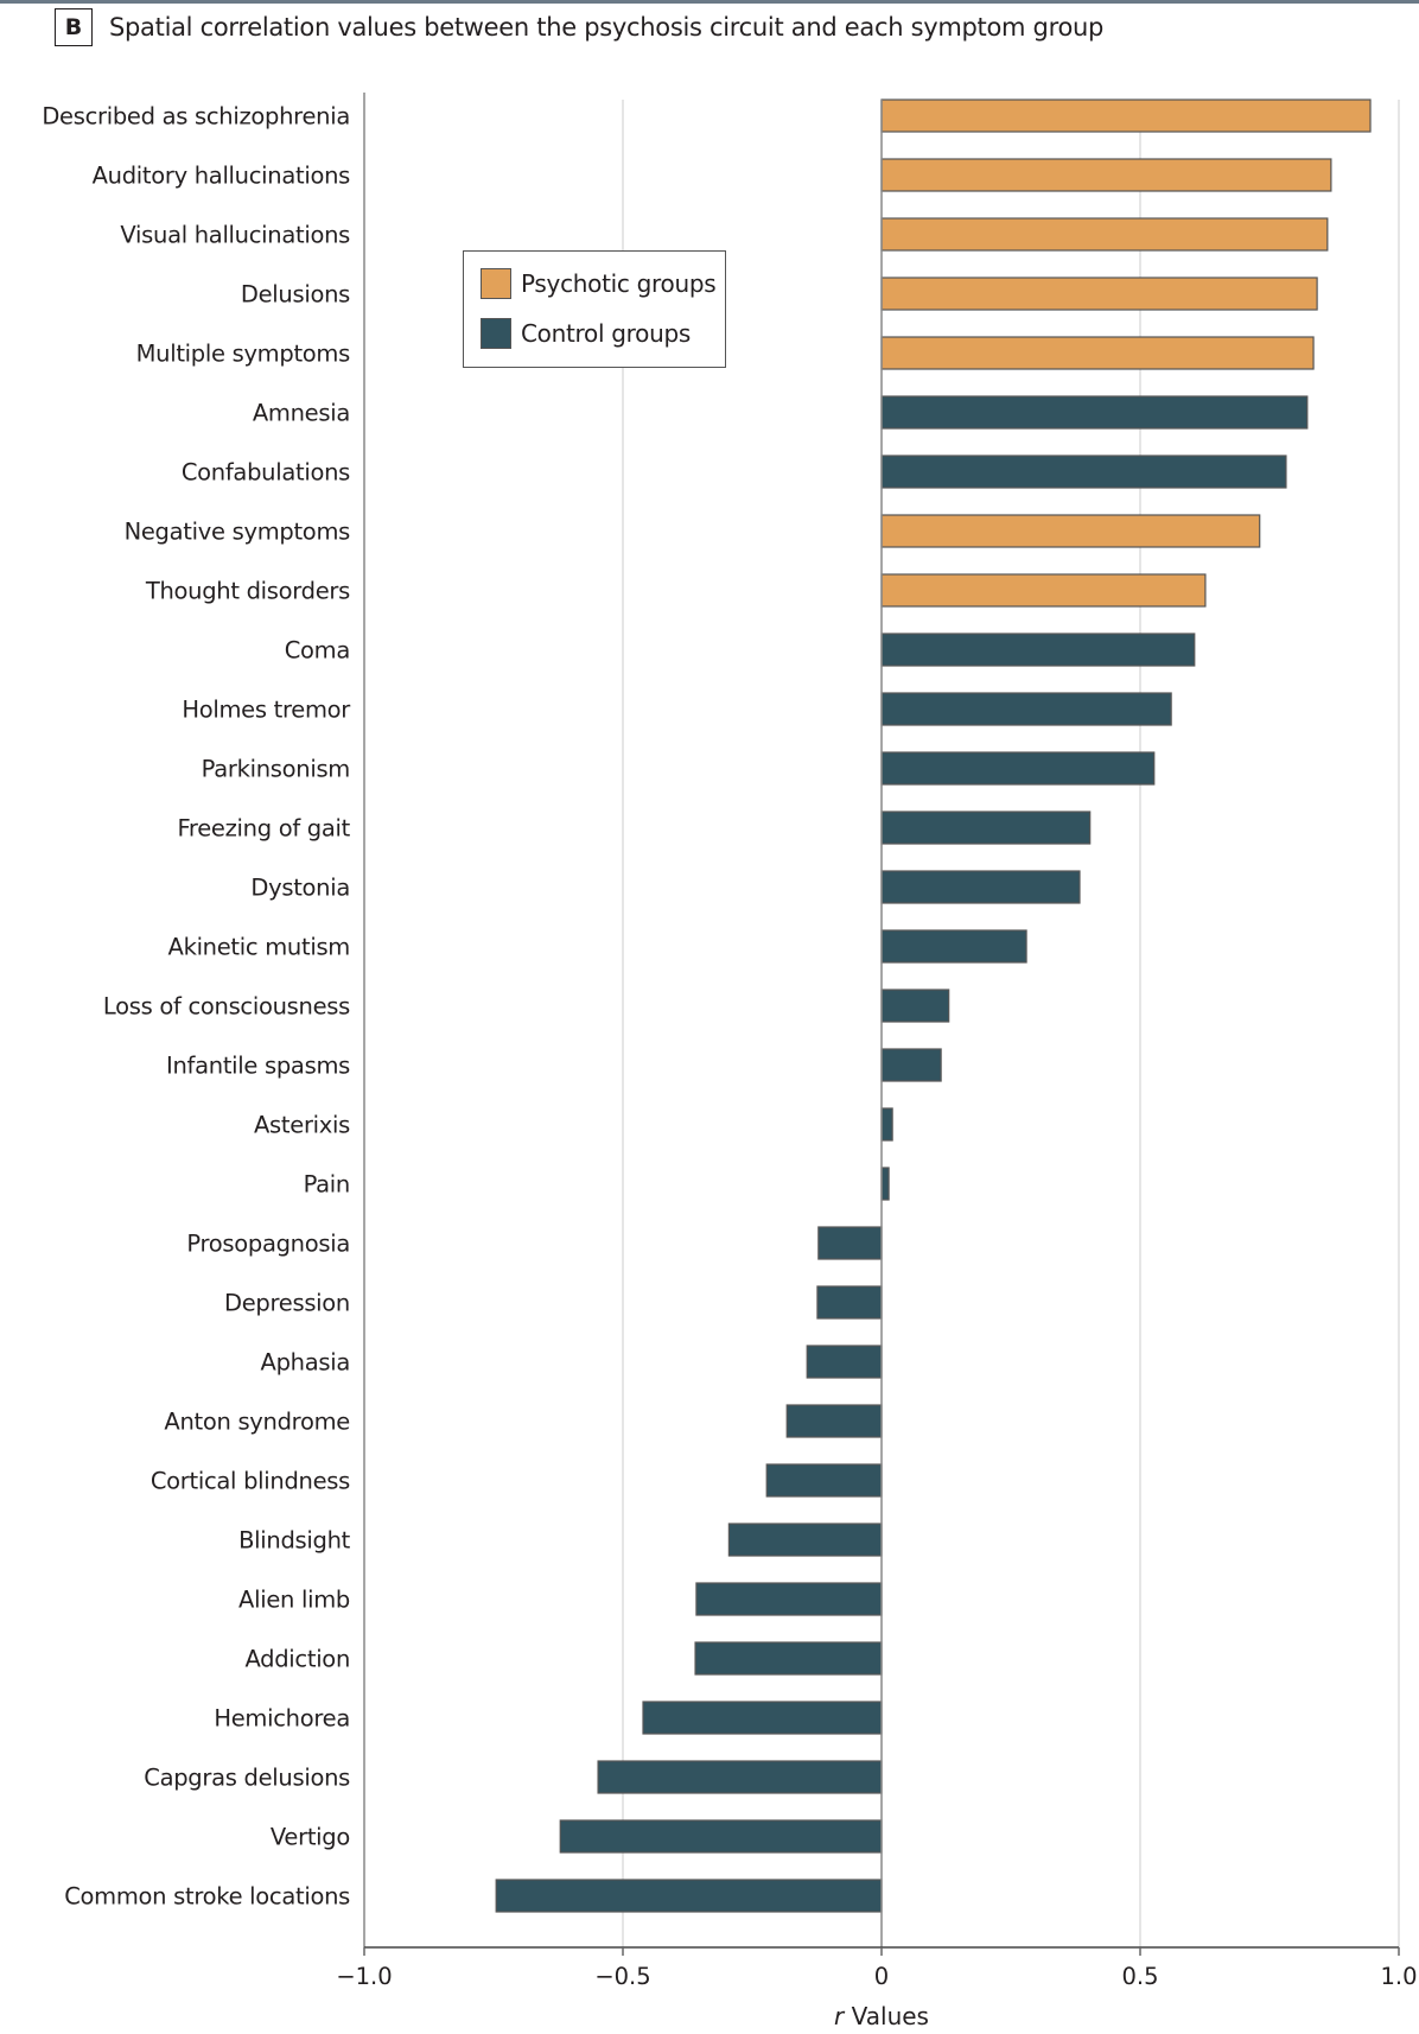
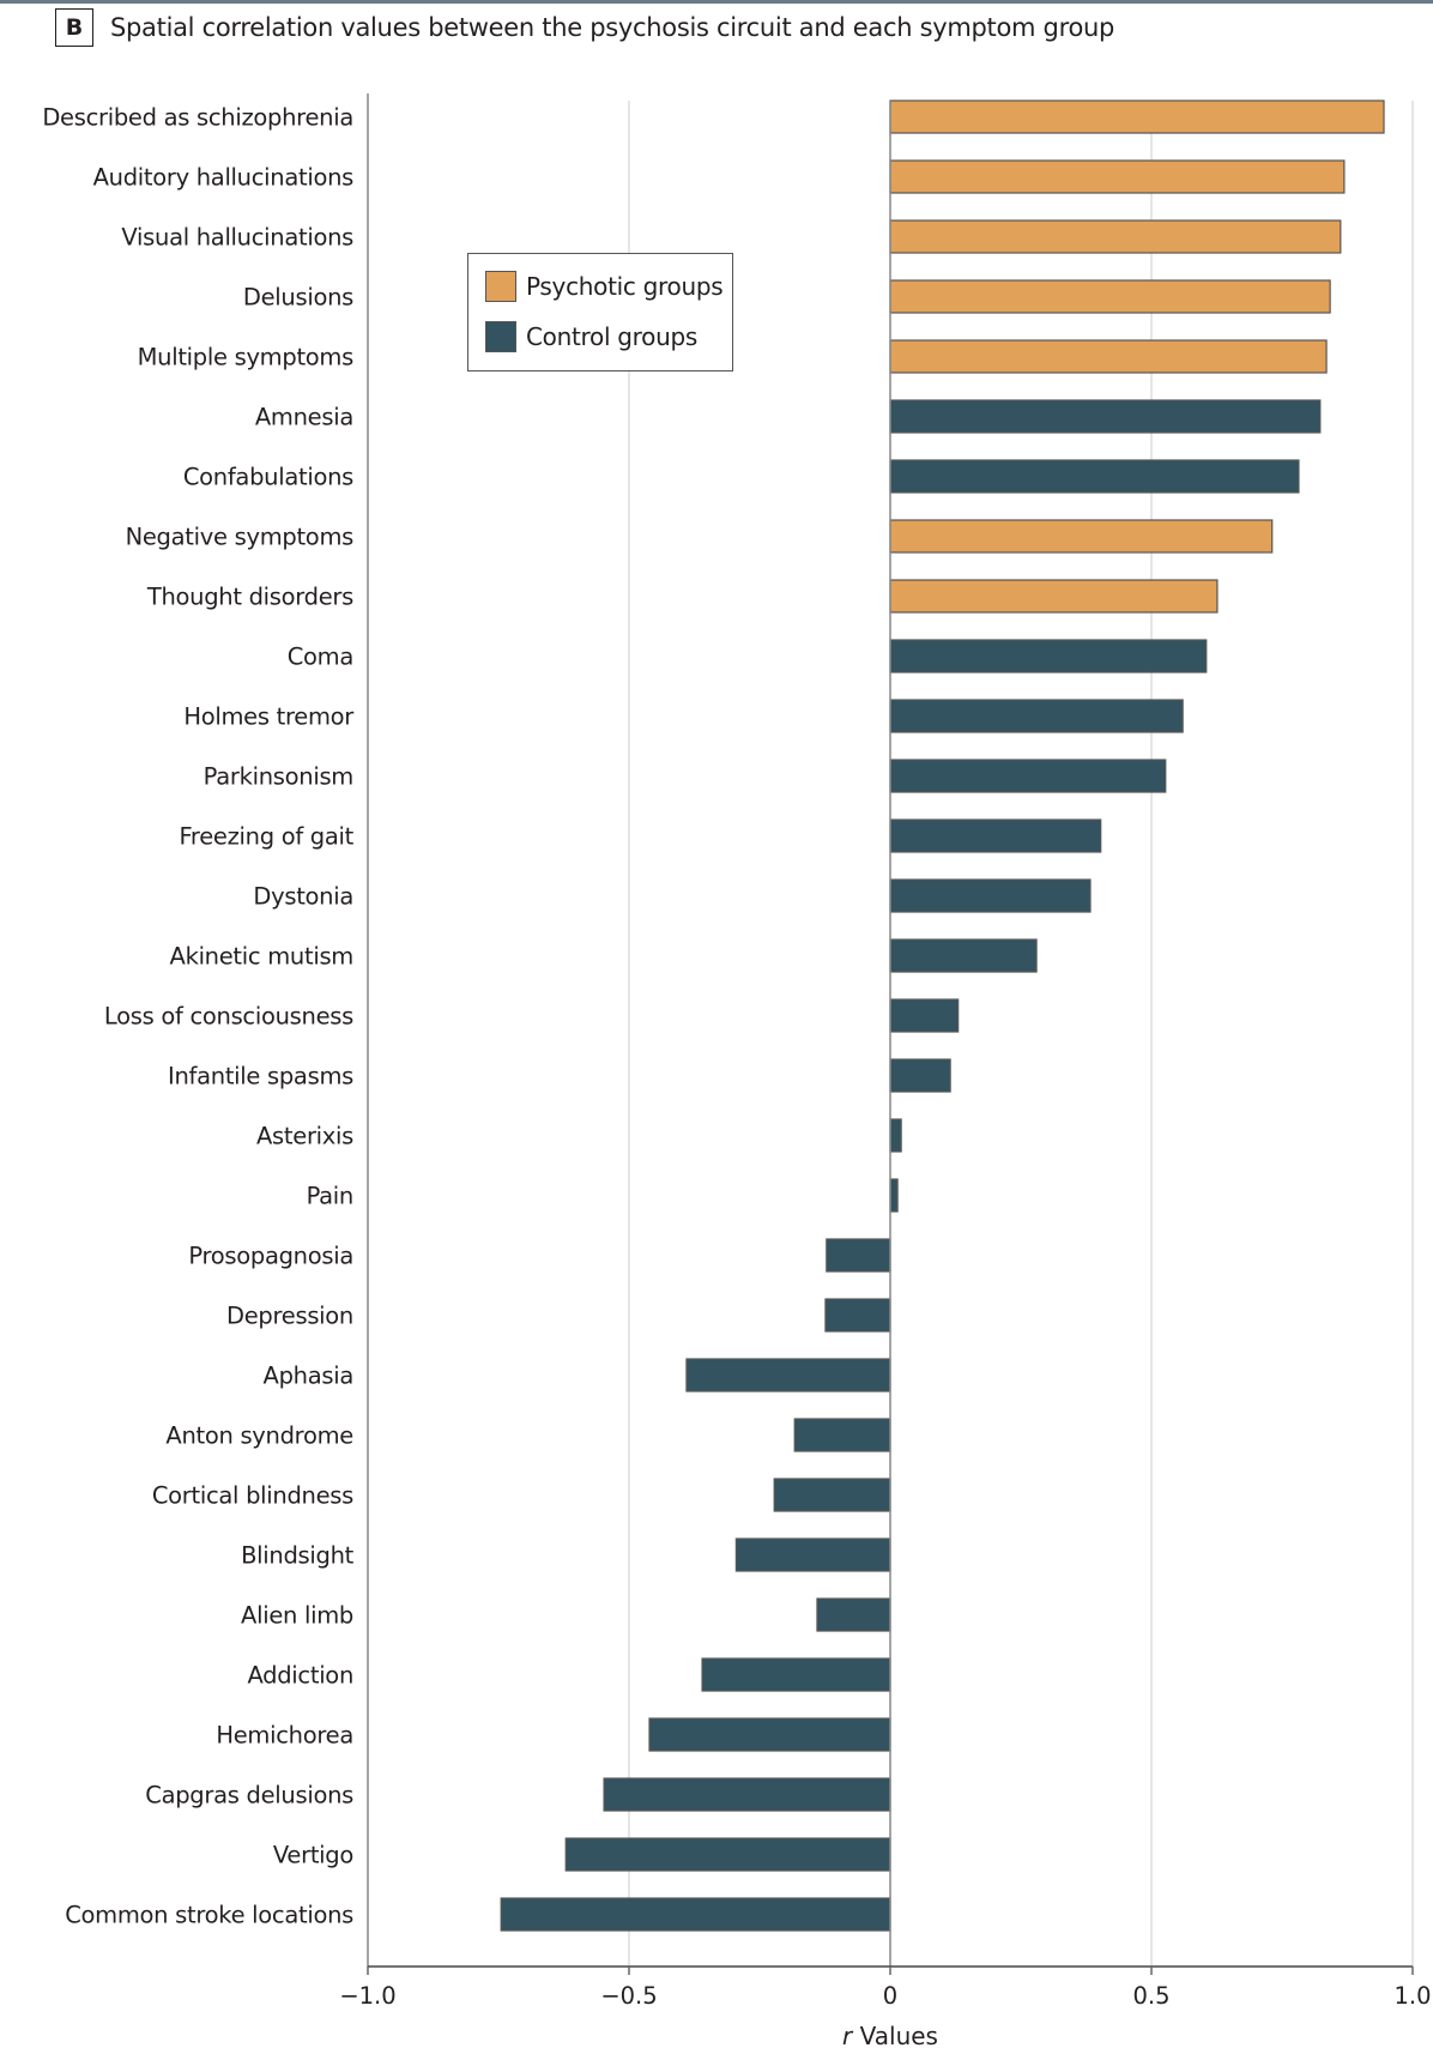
Aphasia: -0.14 -> -0.39
Alien limb: -0.36 -> -0.14
